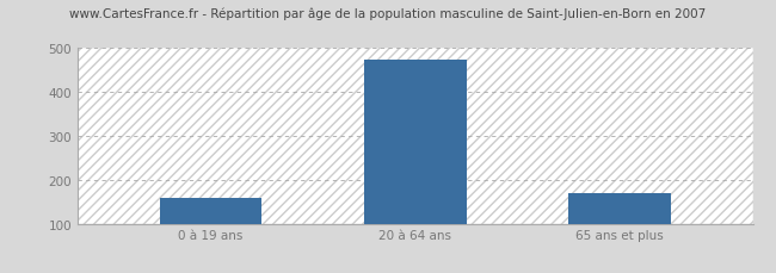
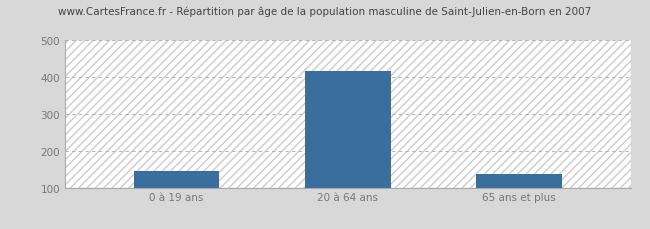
0 à 19 ans: 160 -> 145
20 à 64 ans: 475 -> 418
65 ans et plus: 170 -> 138
